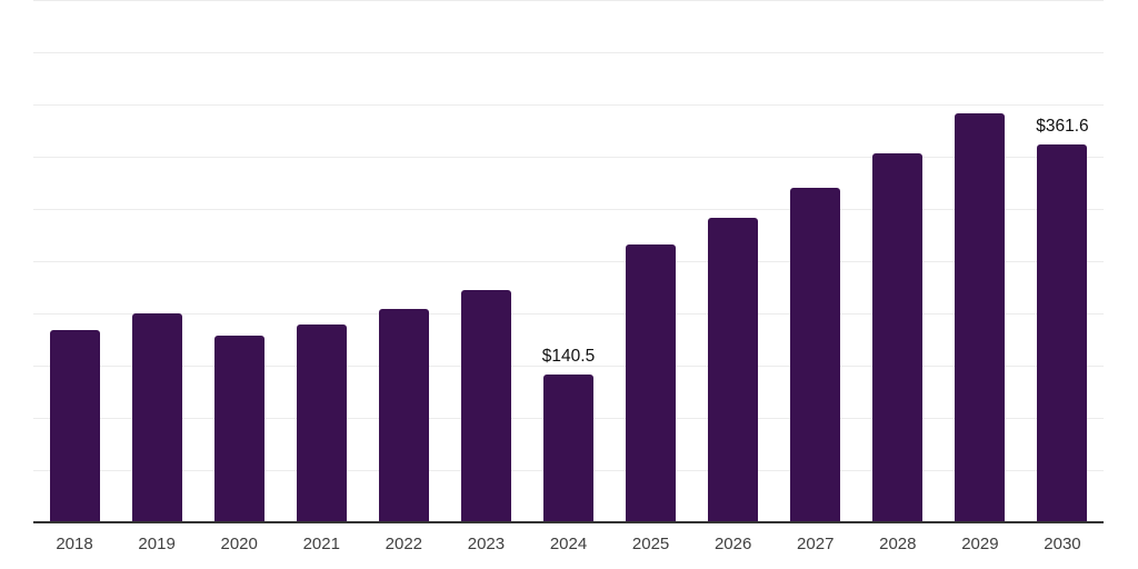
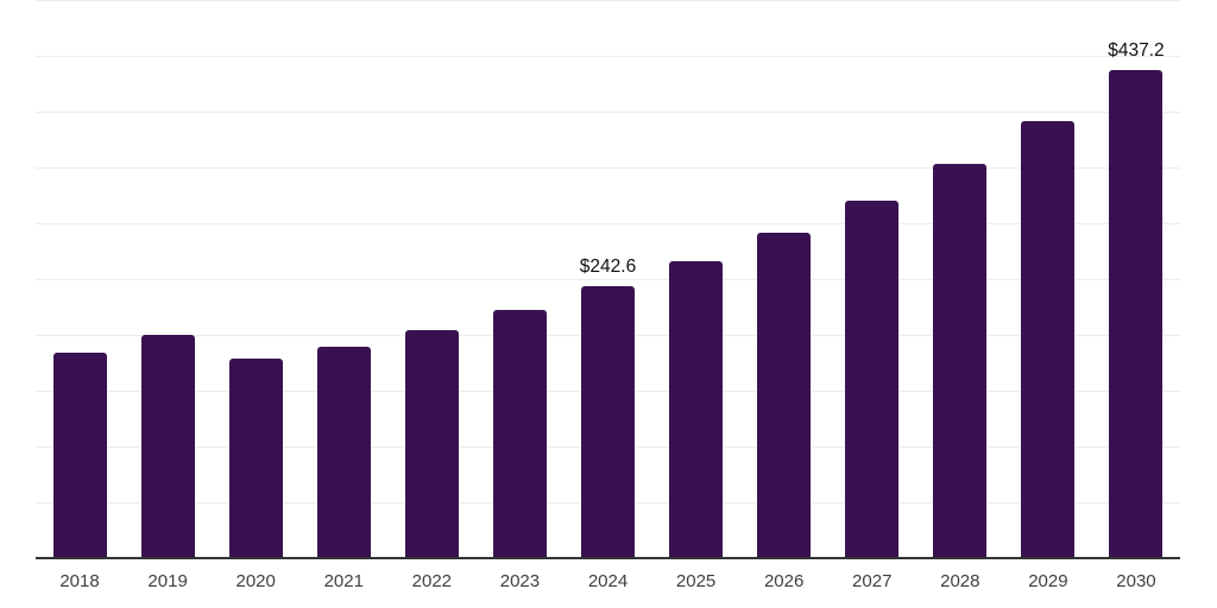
2024: $140.5 -> $242.6
2030: $361.6 -> $437.2
